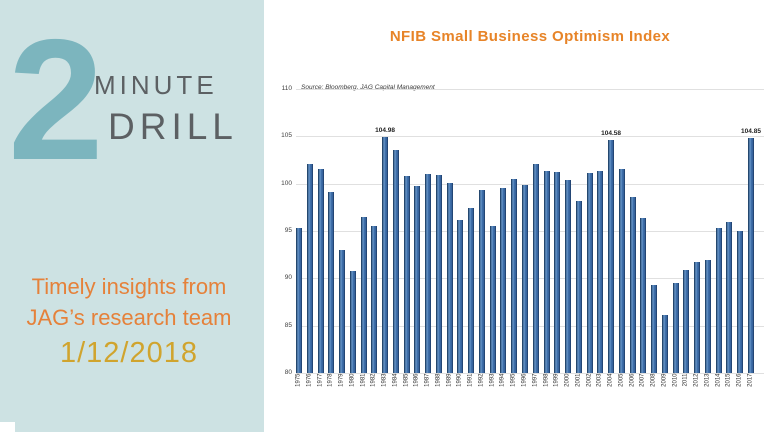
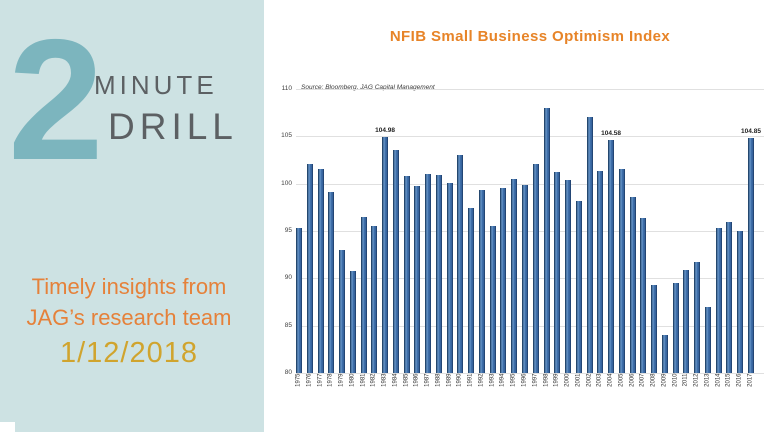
1990: 96 -> 103
1998: 101 -> 108
2002: 101 -> 107
2009: 86 -> 84
2013: 92 -> 87
